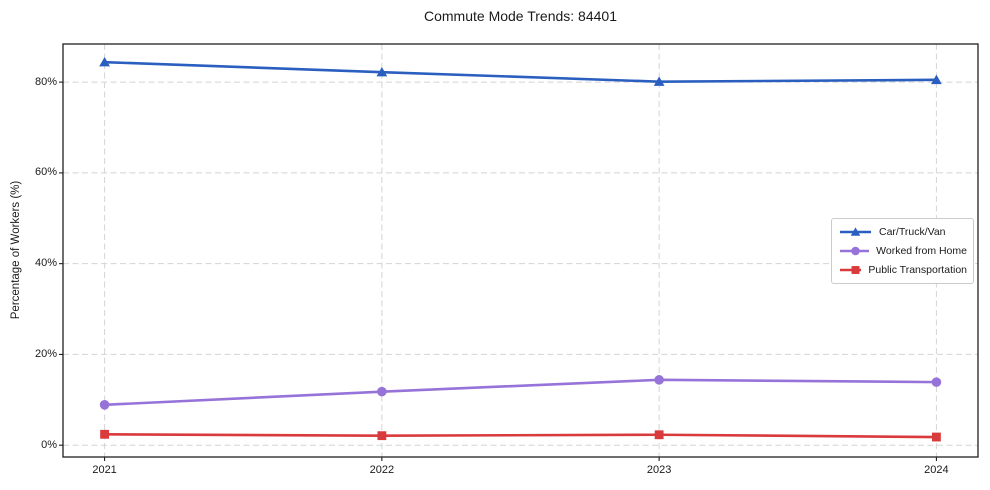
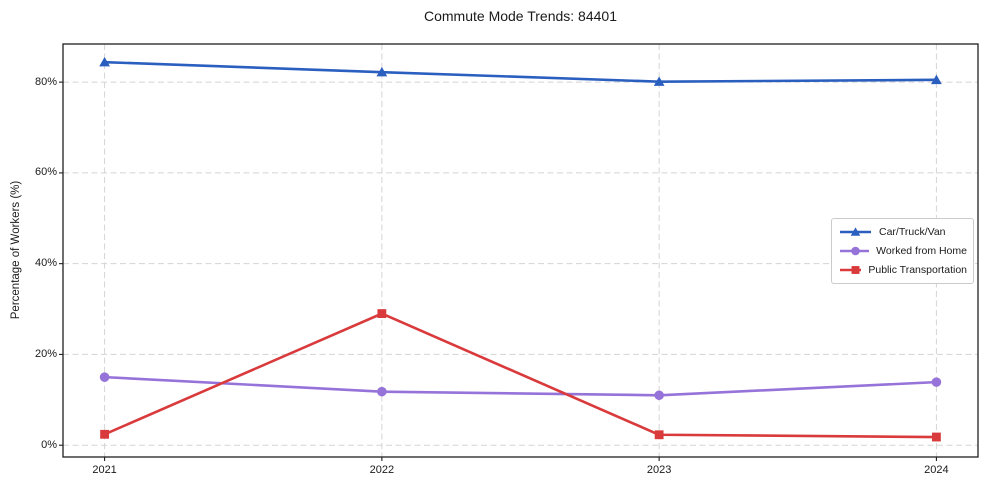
Worked from Home/2021: 9% -> 15%
Public Transportation/2022: 2% -> 29%
Worked from Home/2023: 14% -> 11%
